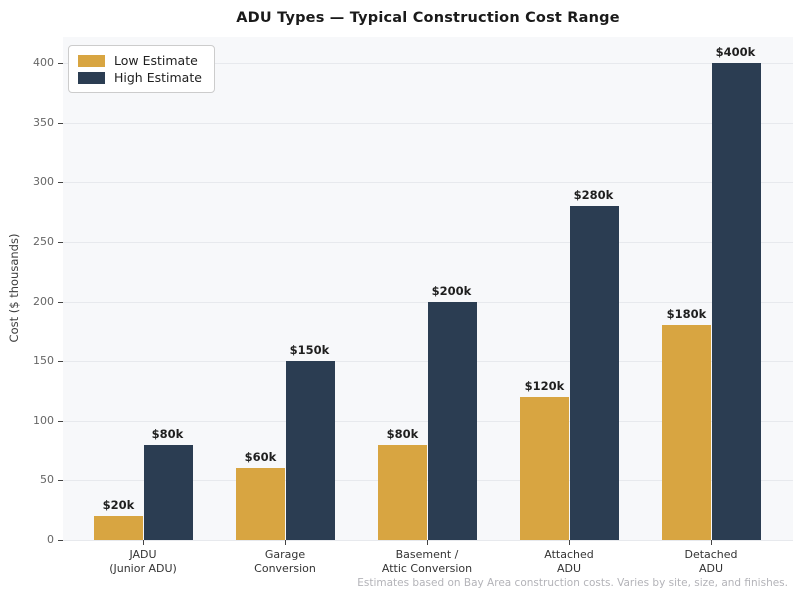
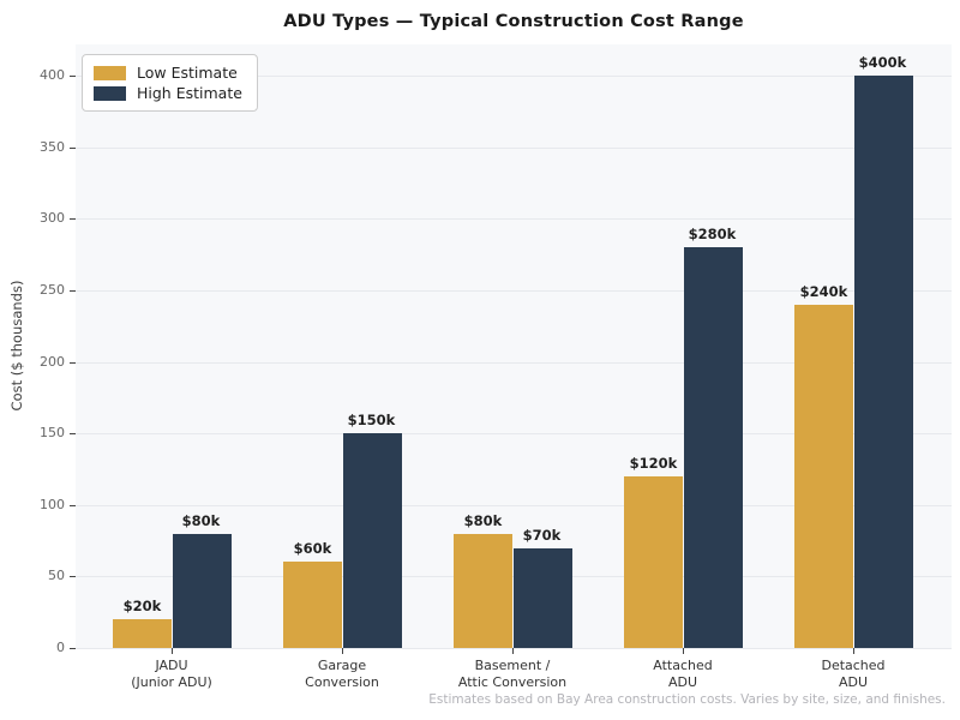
High Estimate/Basement / Attic Conversion: $200k -> $70k
Low Estimate/Detached ADU: $180k -> $240k
